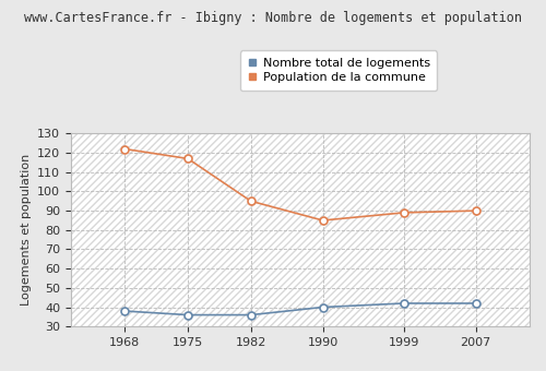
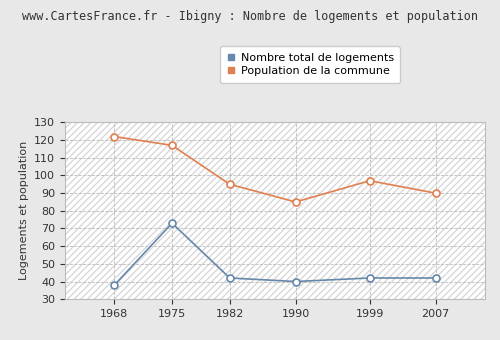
Nombre total de logements/1975: 36 -> 73
Nombre total de logements/1982: 36 -> 42
Population de la commune/1999: 89 -> 97
